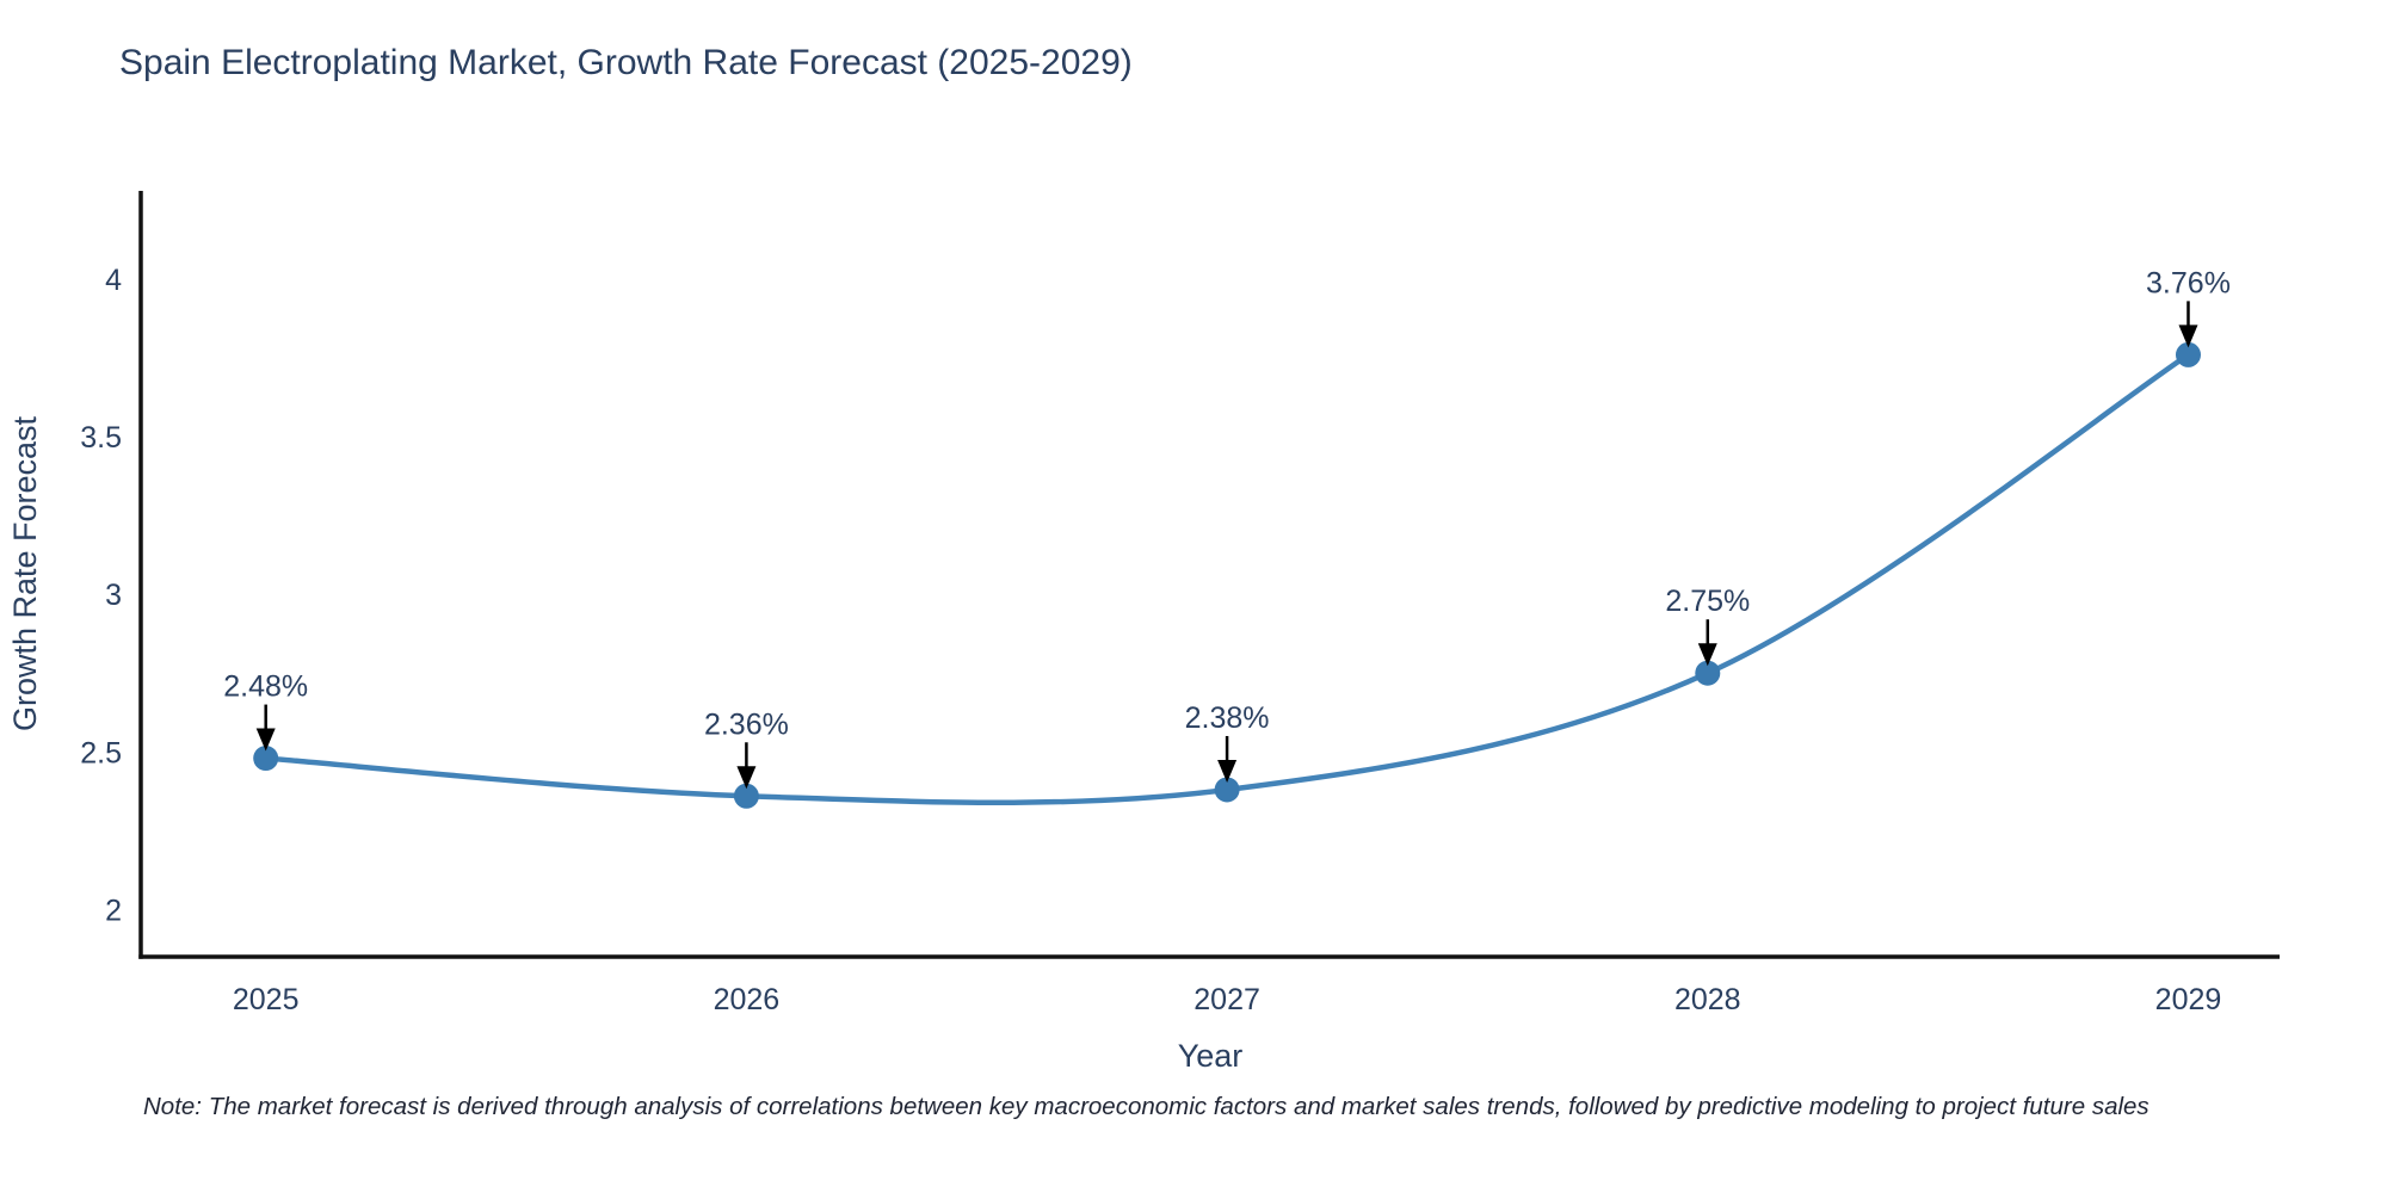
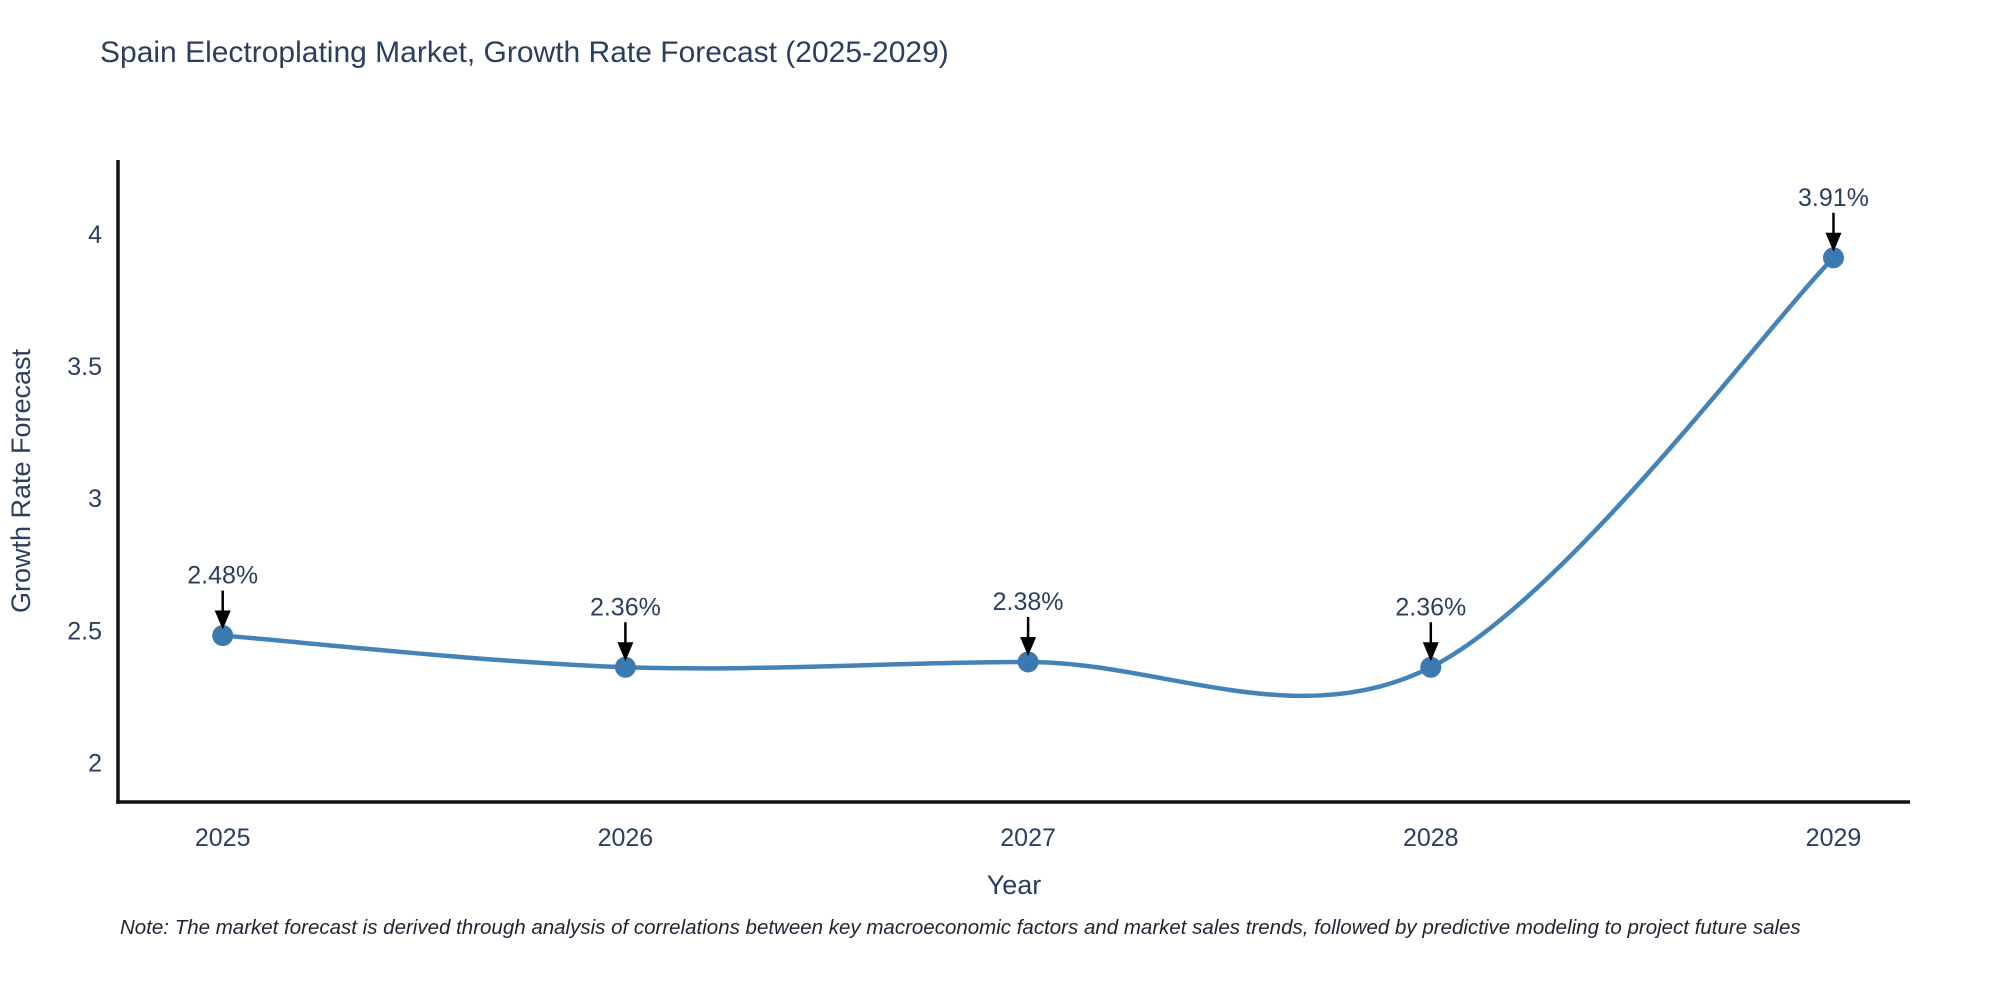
2028: 2.75% -> 2.36%
2029: 3.76% -> 3.91%
